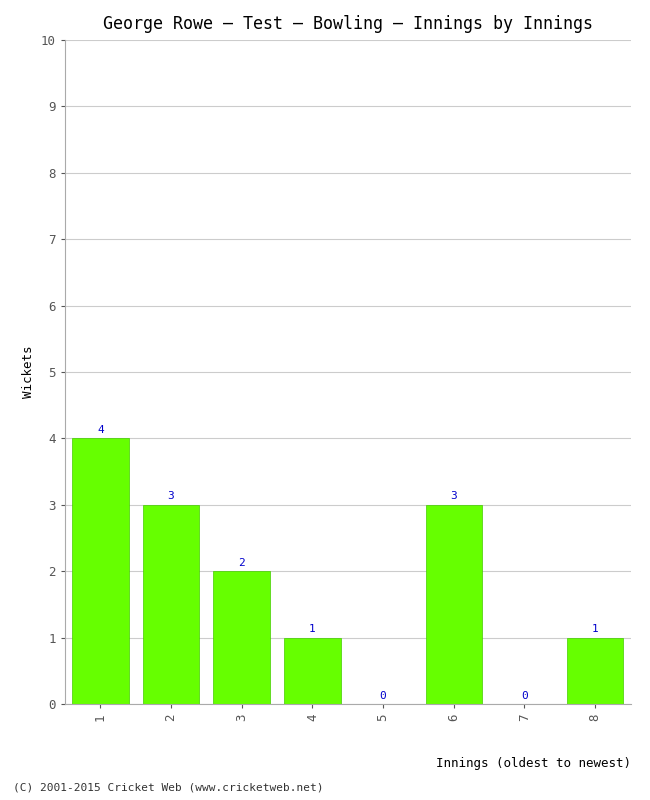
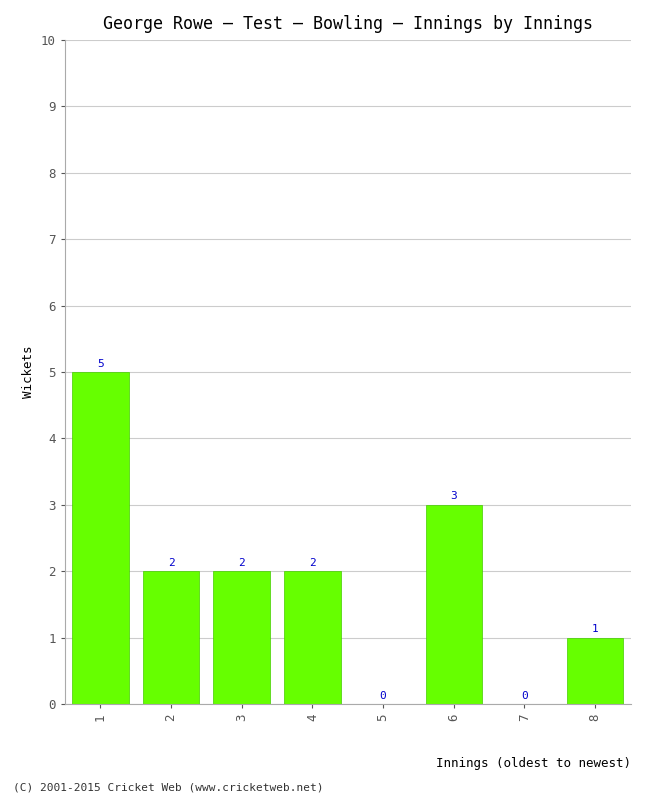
1: 4 -> 5
2: 3 -> 2
4: 1 -> 2
